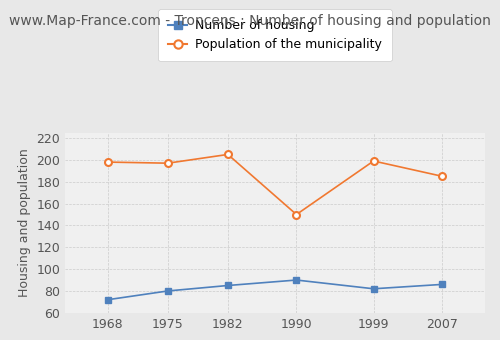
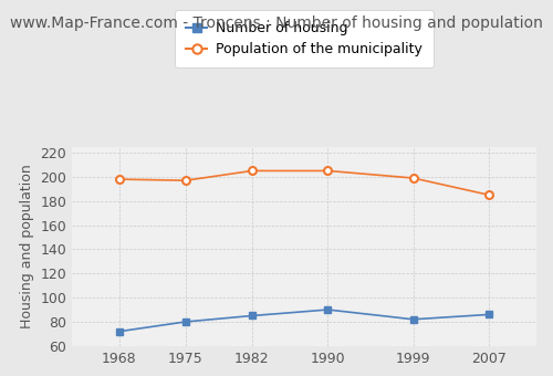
Population of the municipality/1990: 150 -> 205
